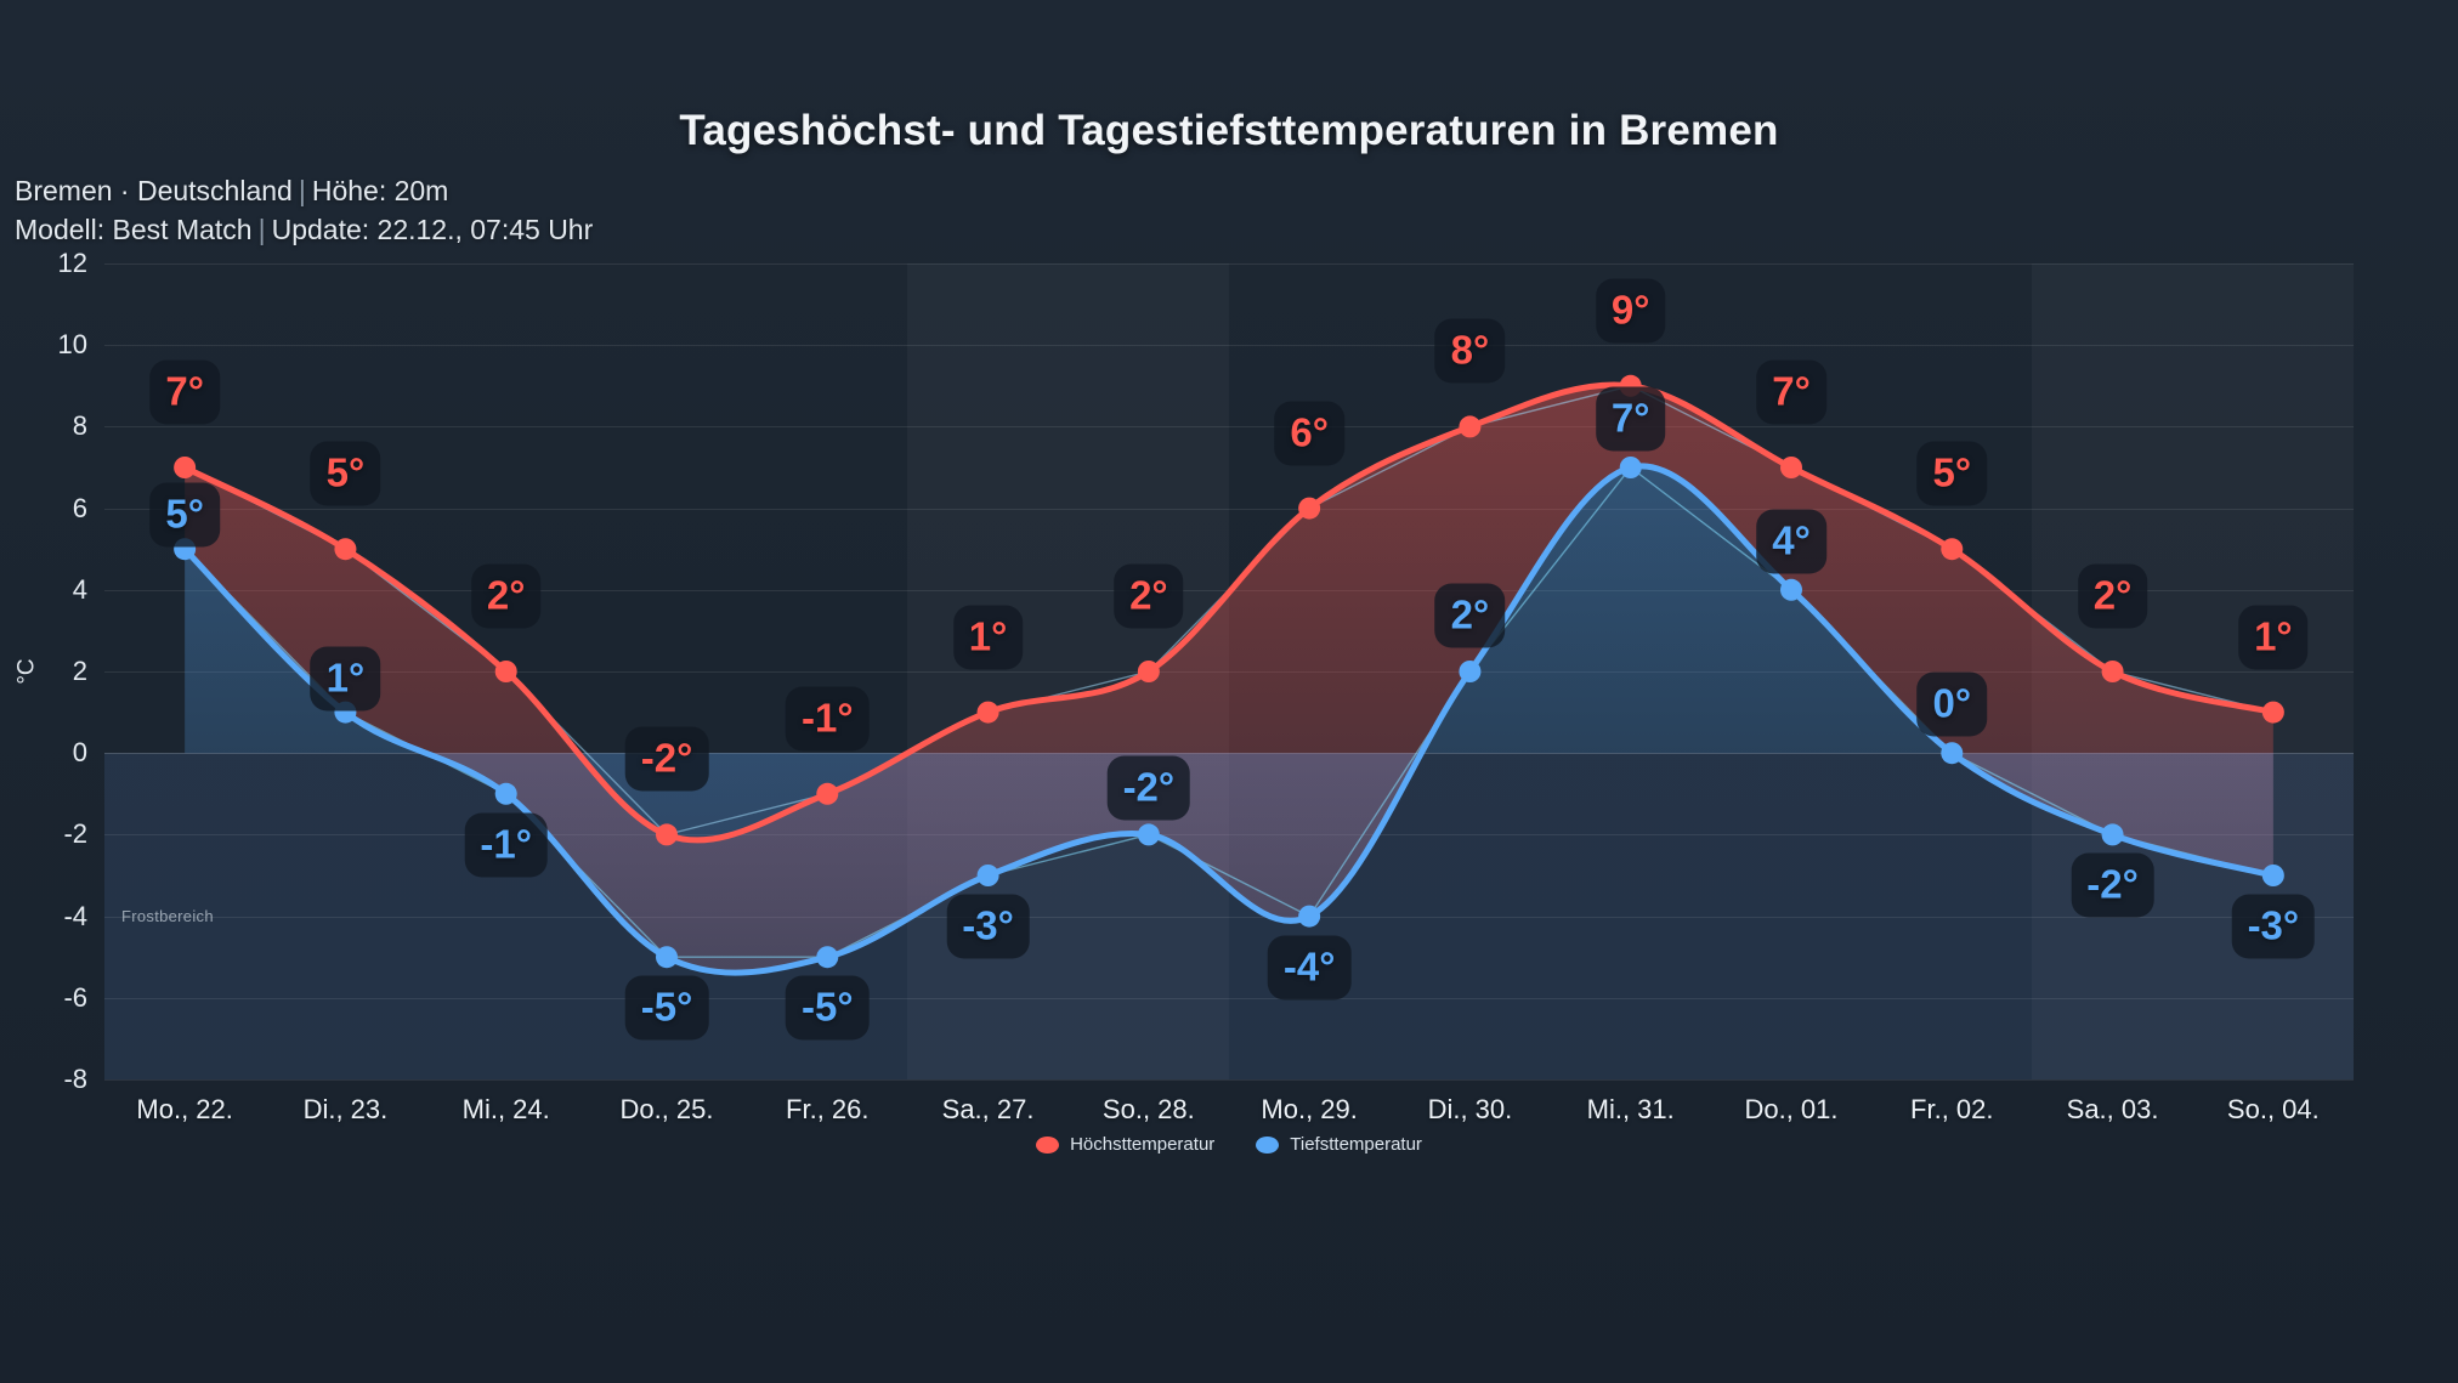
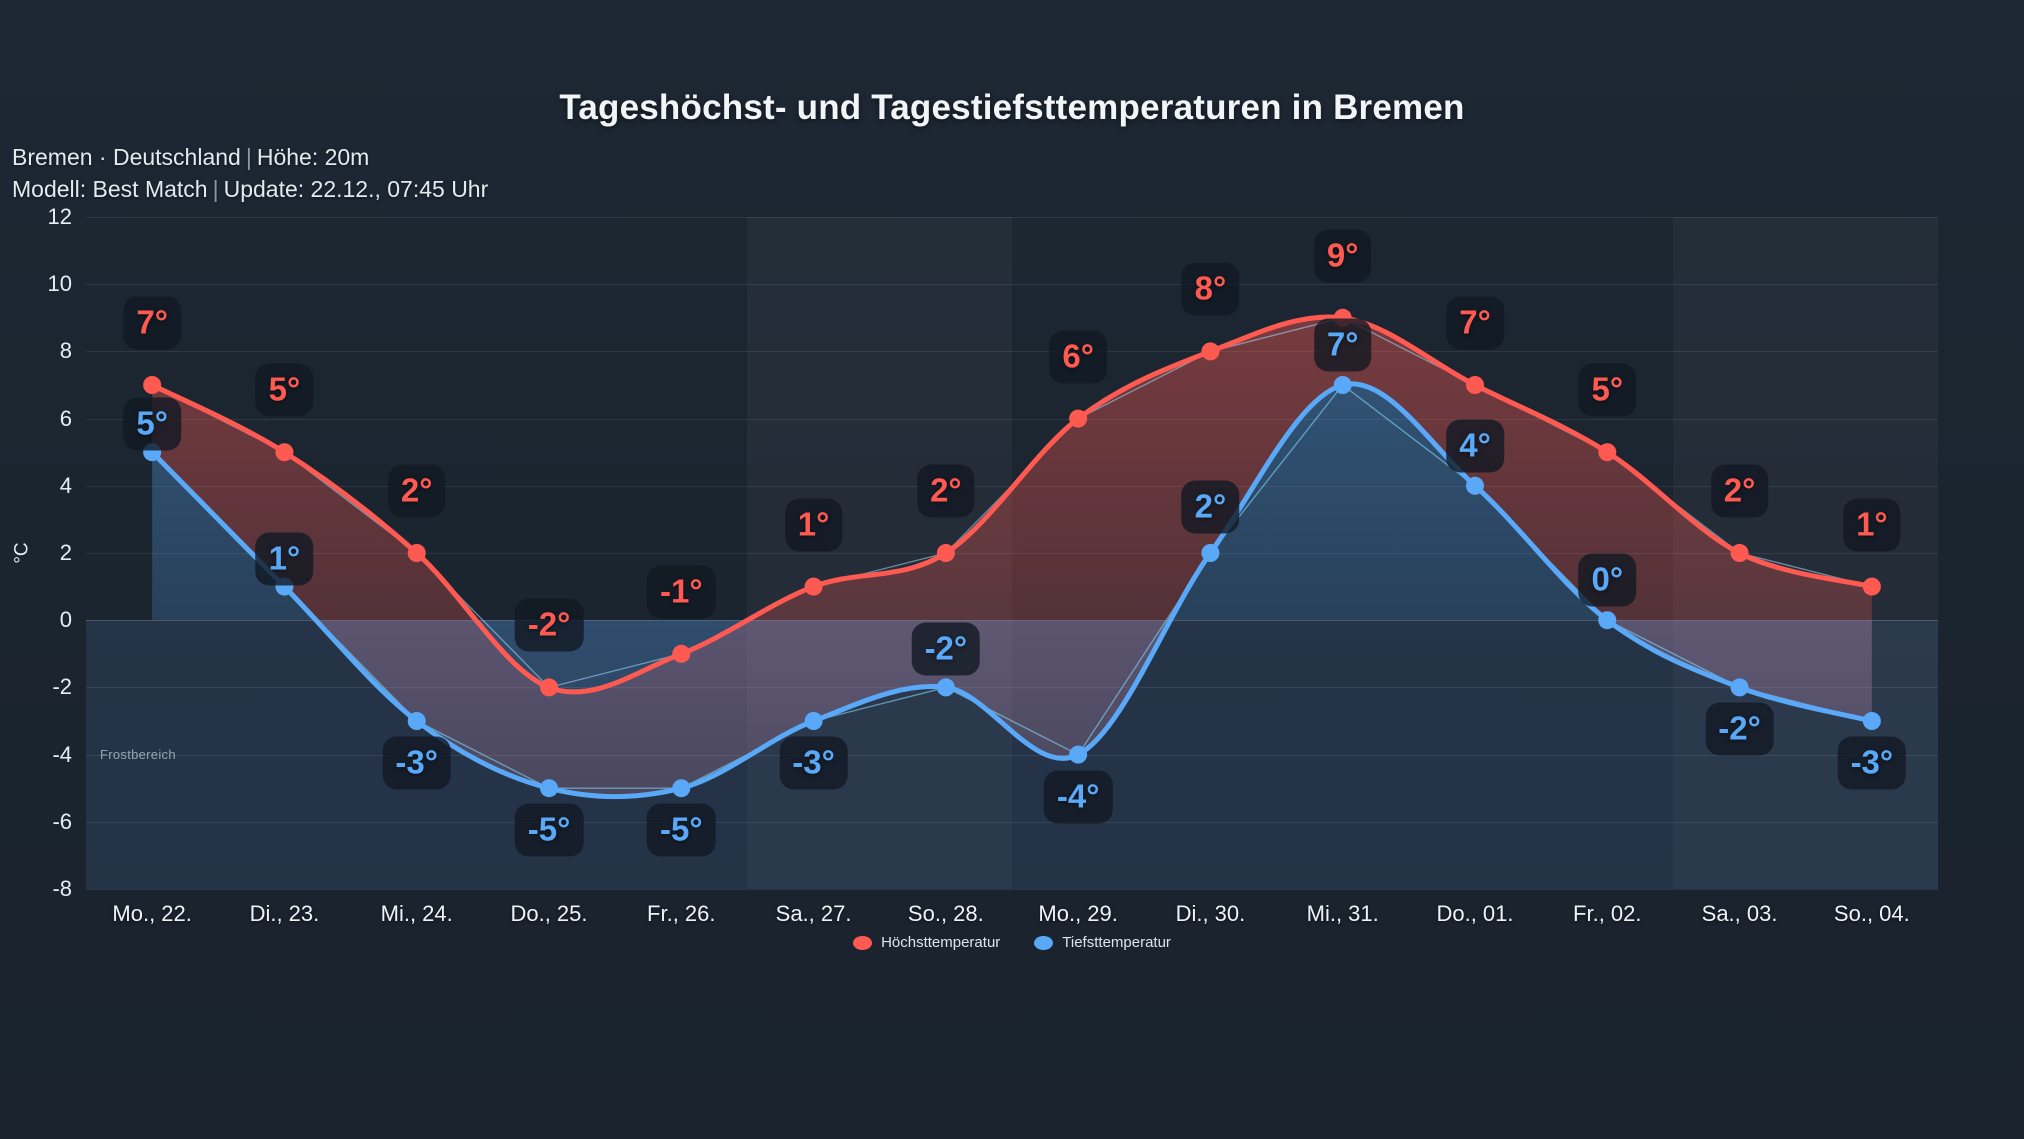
Tiefsttemperatur/Mi., 24.: -1° -> -3°
